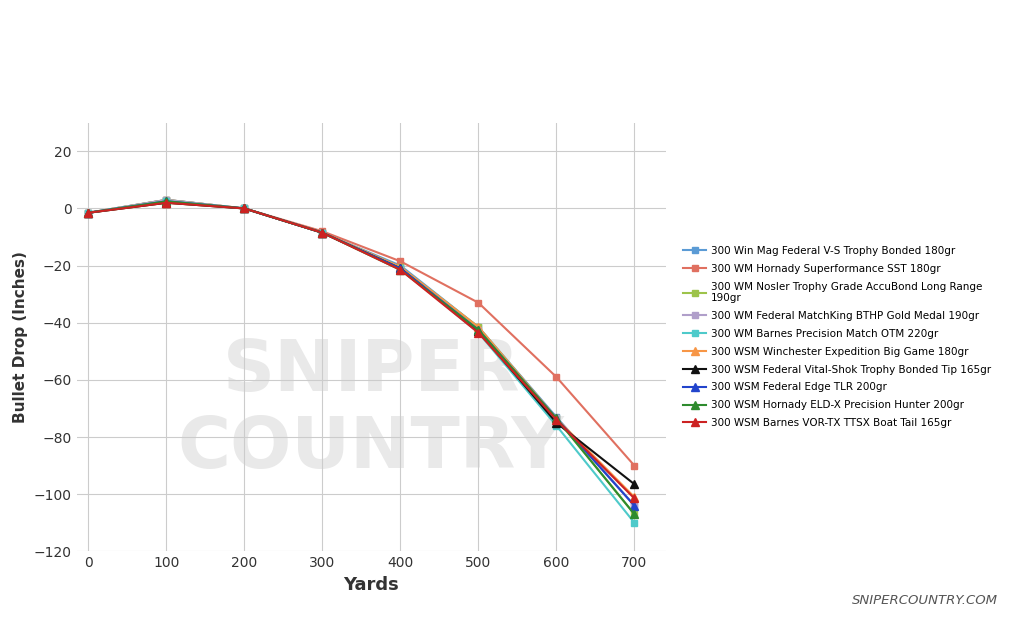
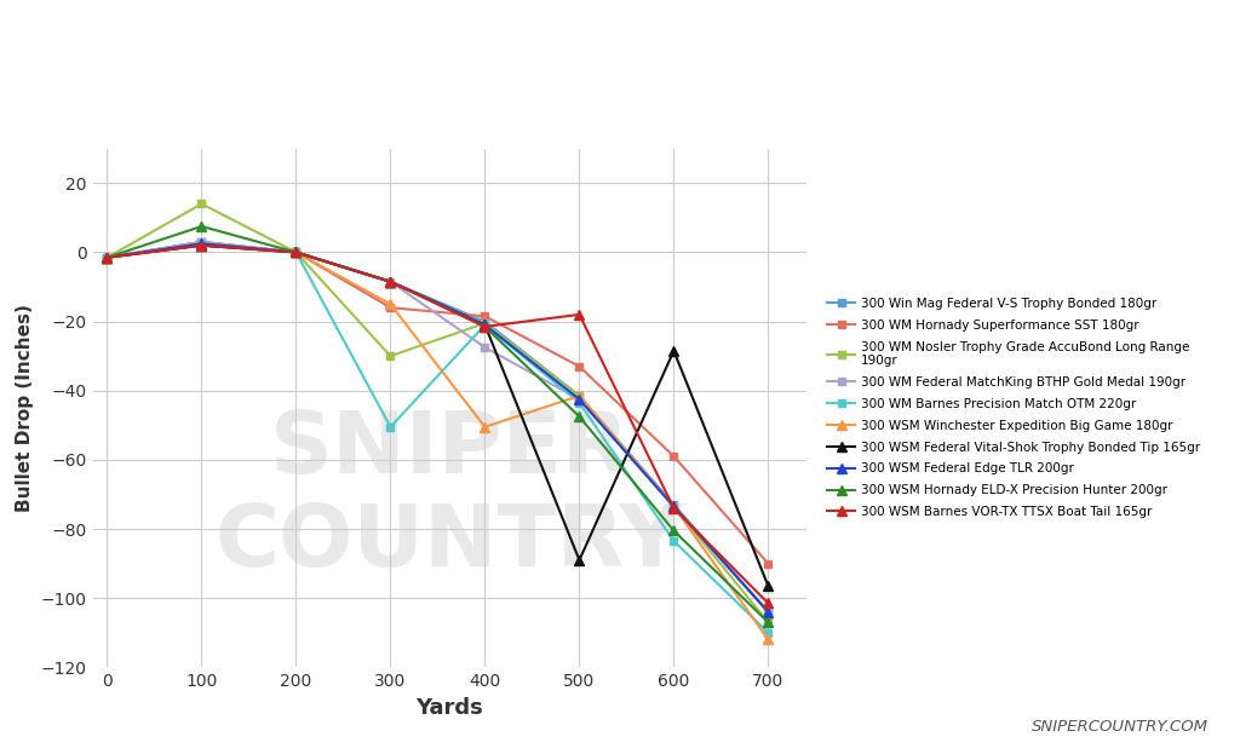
300 WM Nosler Trophy Grade AccuBond Long Range 190gr/100: 3.0 -> 14.0
300 WSM Hornady ELD-X Precision Hunter 200gr/100: 2.5 -> 7.5
300 WM Hornady Superformance SST 180gr/300: -8.0 -> -16.0
300 WM Nosler Trophy Grade AccuBond Long Range 190gr/300: -8.5 -> -30.0
300 WM Barnes Precision Match OTM 220gr/300: -8.5 -> -50.5
300 WSM Winchester Expedition Big Game 180gr/300: -8.5 -> -15.0
300 WM Federal MatchKing BTHP Gold Medal 190gr/400: -21.0 -> -27.5
300 WSM Winchester Expedition Big Game 180gr/400: -20.5 -> -50.5
300 WSM Federal Vital-Shok Trophy Bonded Tip 165gr/500: -43.0 -> -89.0
300 WSM Hornady ELD-X Precision Hunter 200gr/500: -42.5 -> -47.5
300 WSM Barnes VOR-TX TTSX Boat Tail 165gr/500: -43.5 -> -18.0
300 WM Barnes Precision Match OTM 220gr/600: -76.0 -> -83.5
300 WSM Federal Vital-Shok Trophy Bonded Tip 165gr/600: -75.0 -> -28.5
300 WSM Hornady ELD-X Precision Hunter 200gr/600: -73.5 -> -80.5
300 WSM Winchester Expedition Big Game 180gr/700: -101.0 -> -112.0
